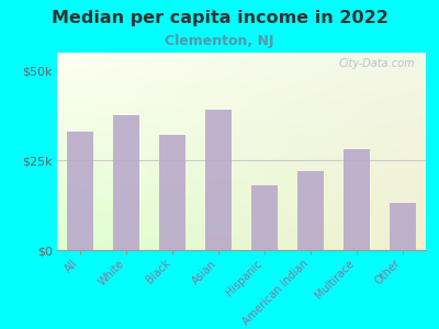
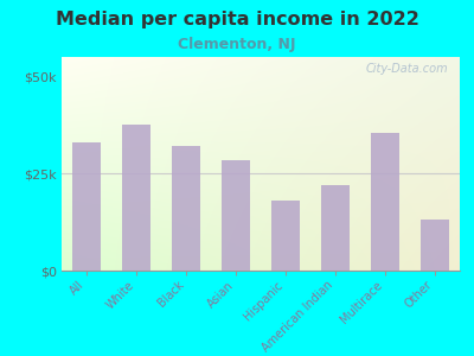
Asian: $39.0k -> $28.5k
Multirace: $28.0k -> $35.5k
